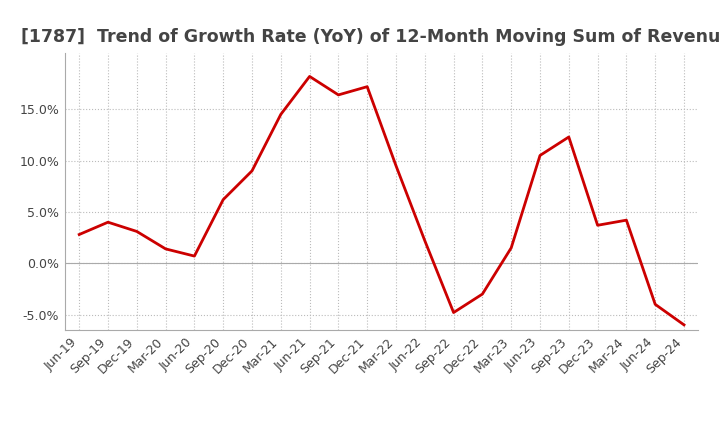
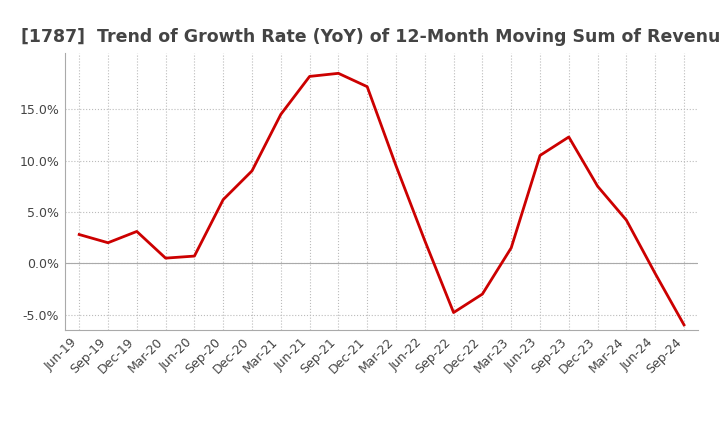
Sep-19: 4.0% -> 2.0%
Mar-20: 1.4% -> 0.5%
Sep-21: 16.4% -> 18.5%
Dec-23: 3.7% -> 7.5%
Jun-24: -4.0% -> -1.0%
